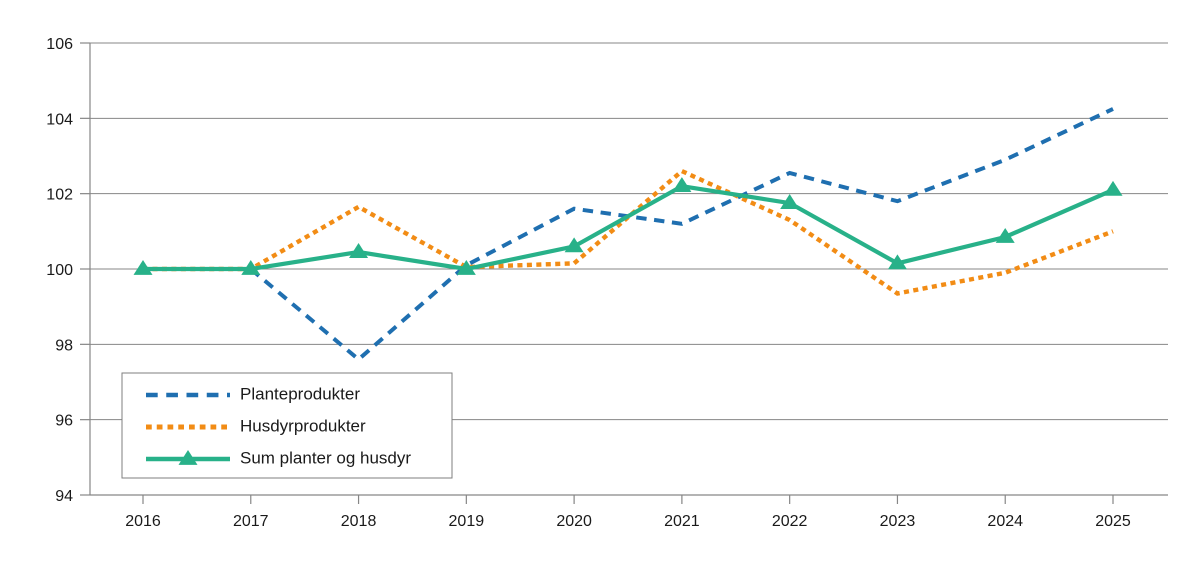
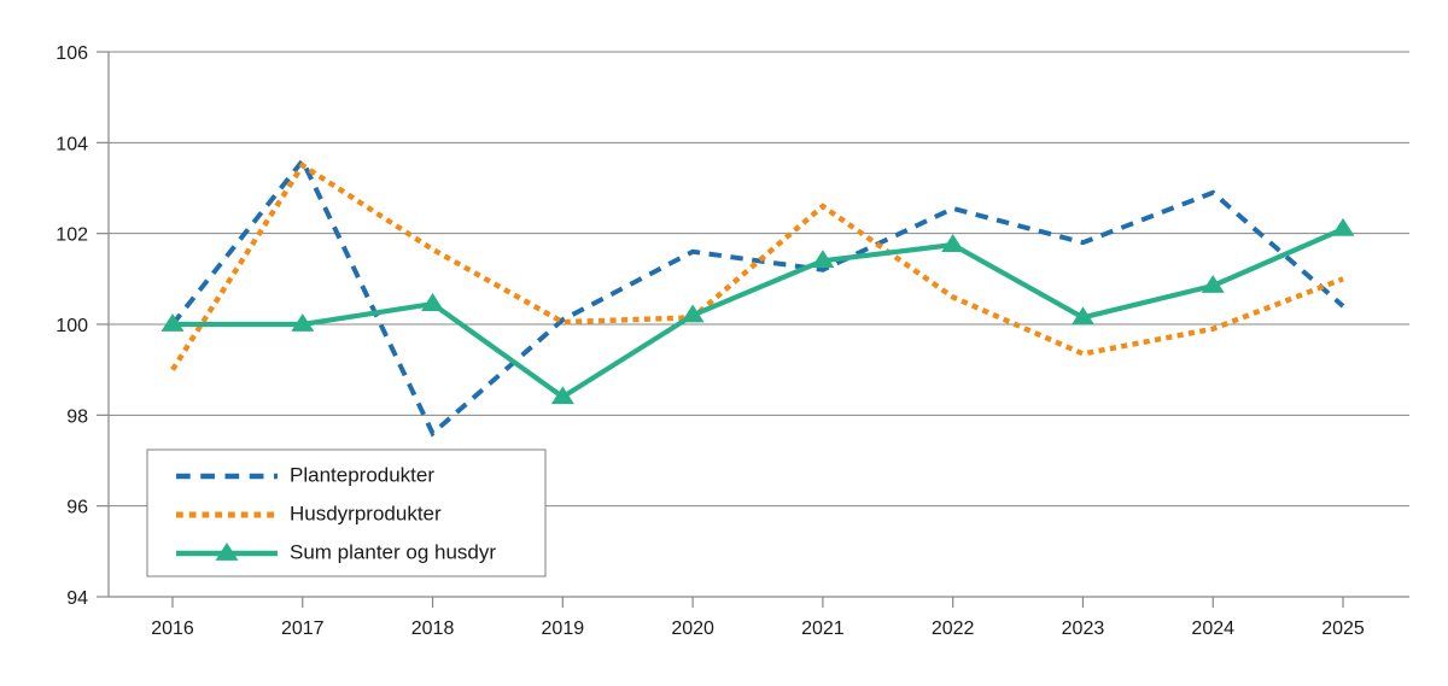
Husdyrprodukter/2016: 100.0 -> 99.0
Planteprodukter/2017: 100.0 -> 103.6
Husdyrprodukter/2017: 100.0 -> 103.5
Sum planter og husdyr/2019: 100.0 -> 98.4
Sum planter og husdyr/2020: 100.6 -> 100.2
Sum planter og husdyr/2021: 102.2 -> 101.4
Husdyrprodukter/2022: 101.3 -> 100.6
Planteprodukter/2025: 104.2 -> 100.4
